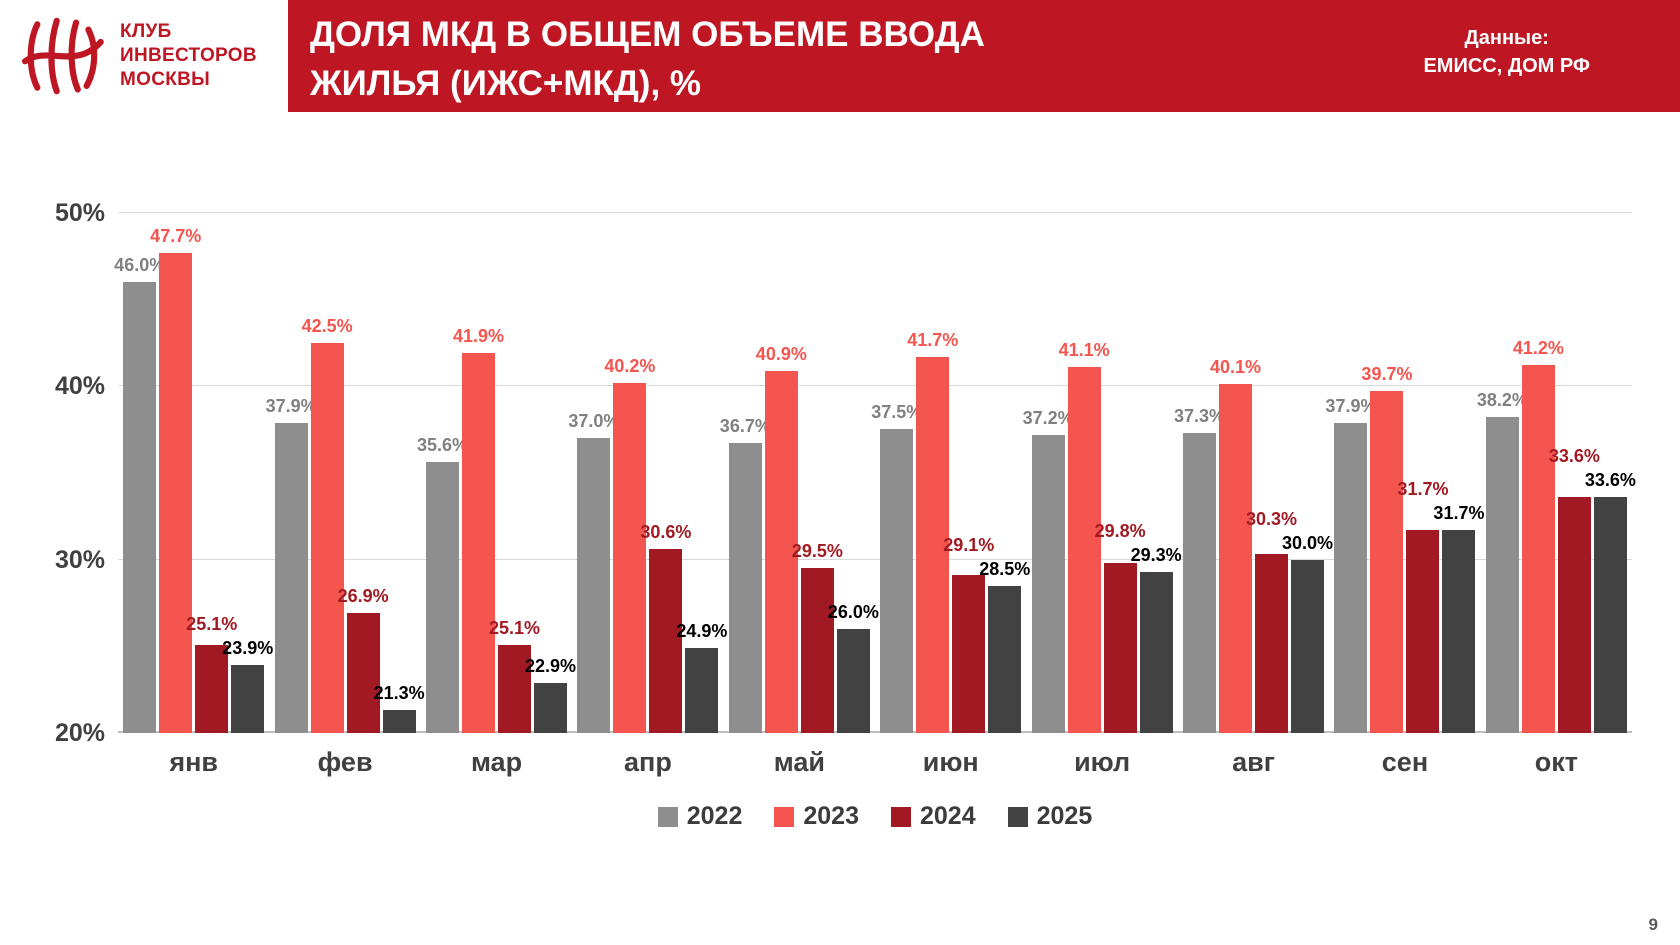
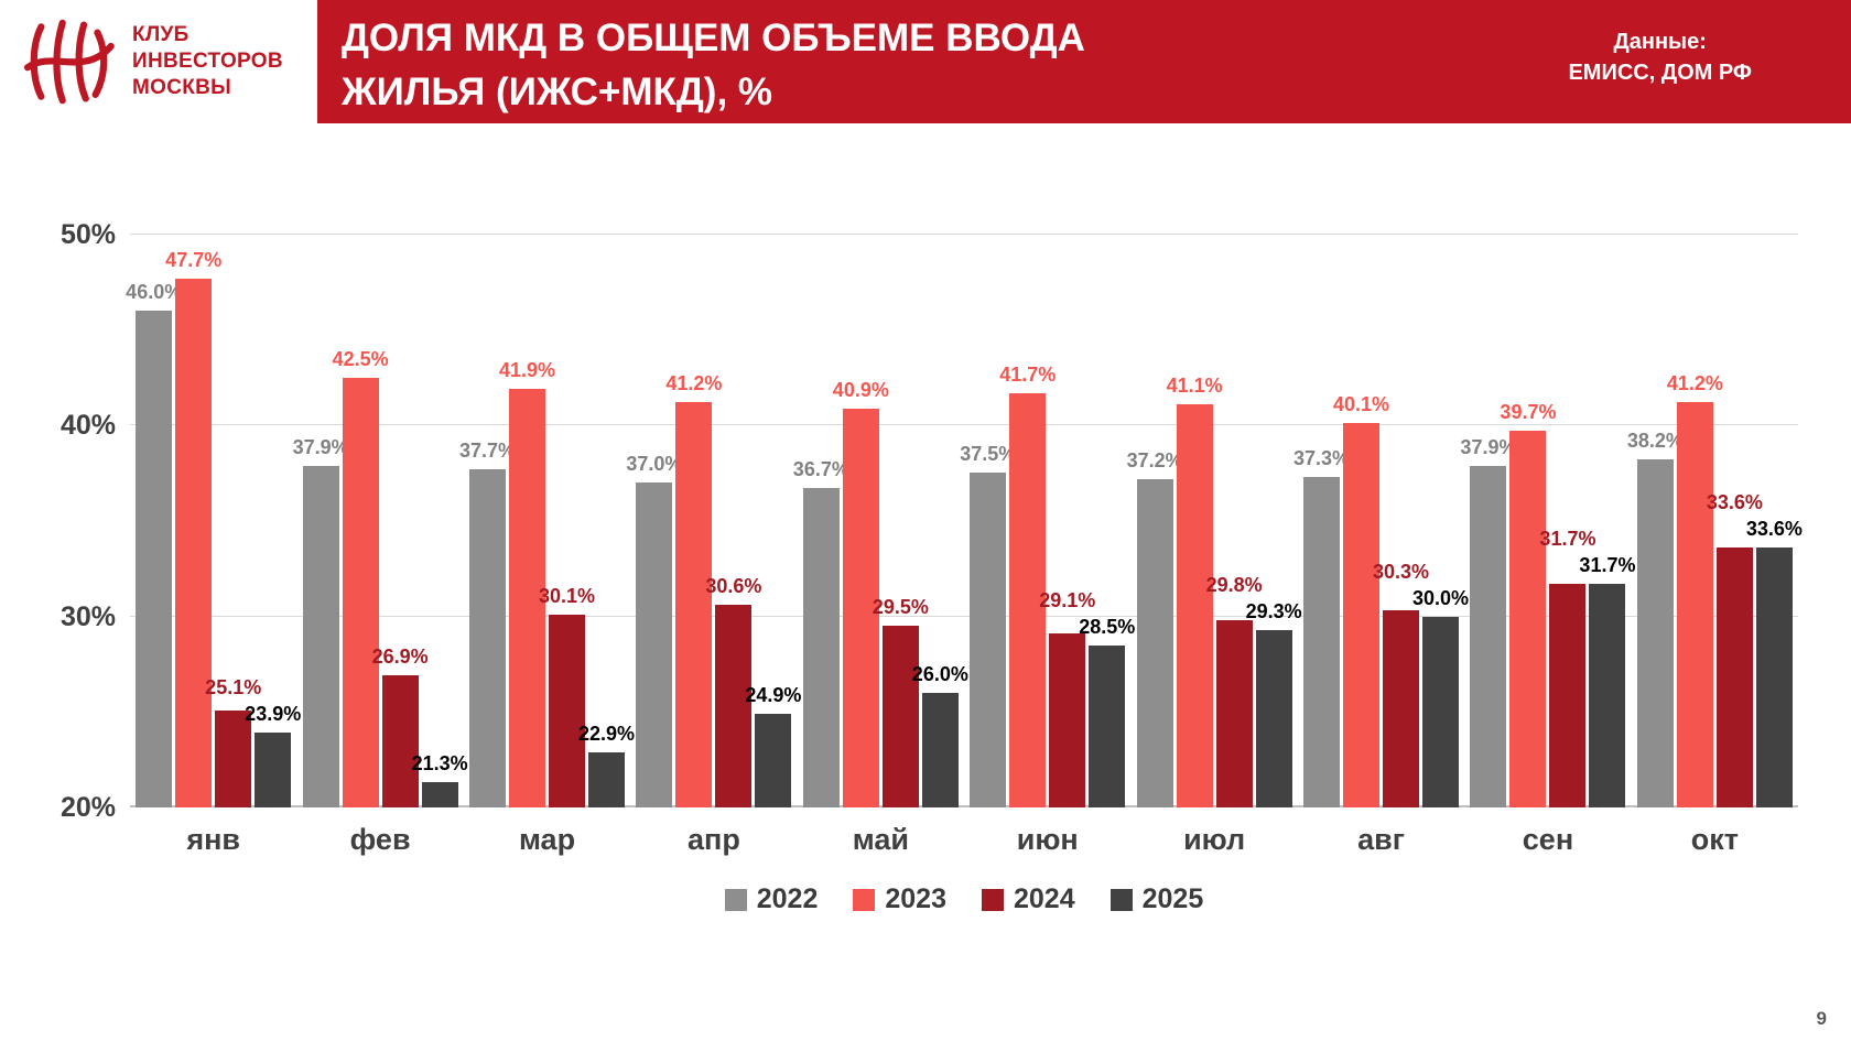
2022/мар: 35.6% -> 37.7%
2024/мар: 25.1% -> 30.1%
2023/апр: 40.2% -> 41.2%
